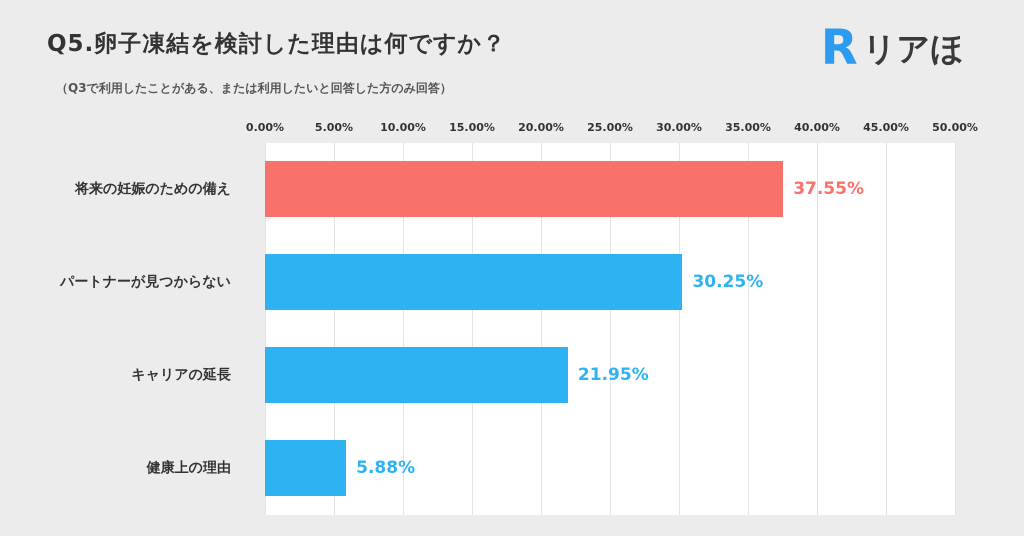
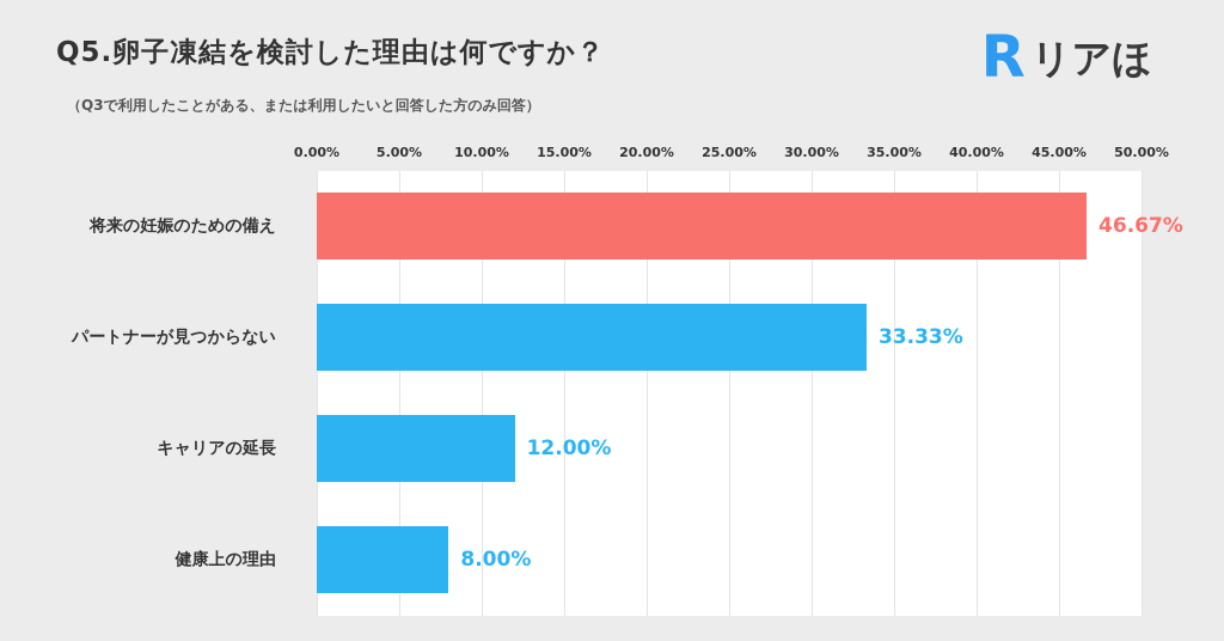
将来の妊娠のための備え: 37.55% -> 46.67%
パートナーが見つからない: 30.25% -> 33.33%
キャリアの延長: 21.95% -> 12.00%
健康上の理由: 5.88% -> 8.00%
